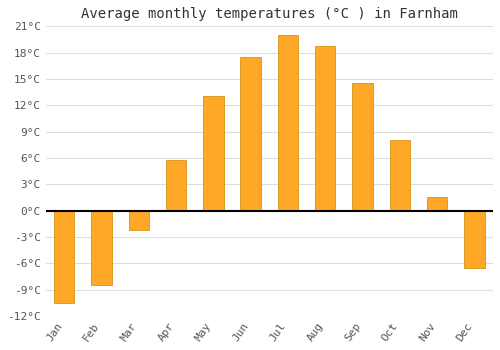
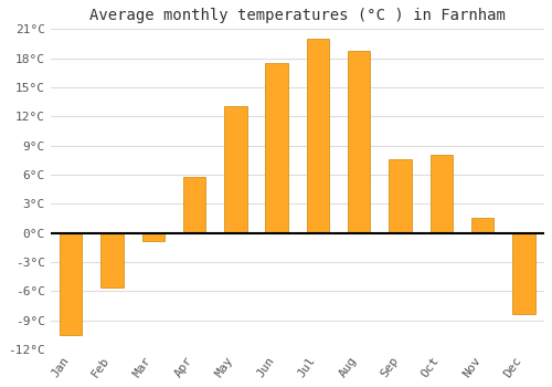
Feb: -8.5°C -> -5.6°C
Mar: -2.2°C -> -0.8°C
Sep: 14.5°C -> 7.6°C
Dec: -6.5°C -> -8.4°C
